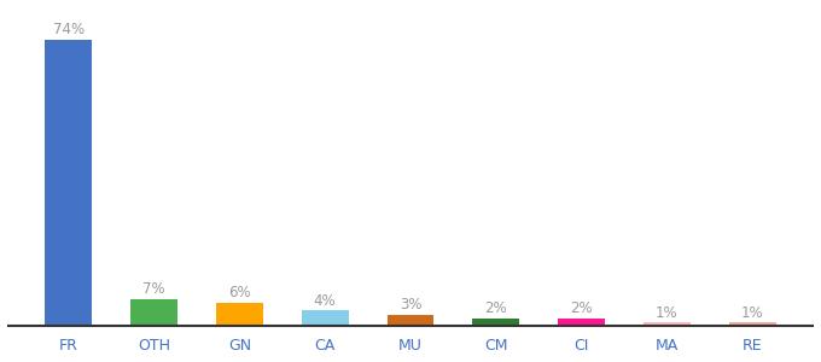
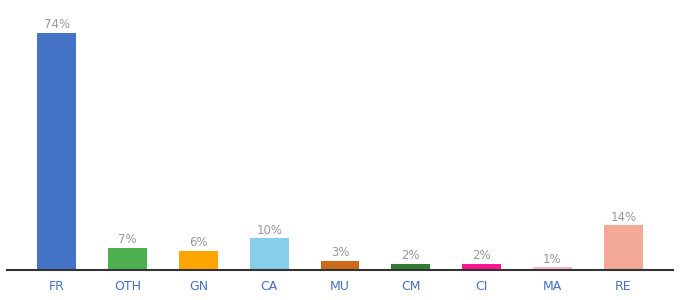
CA: 4% -> 10%
RE: 1% -> 14%
